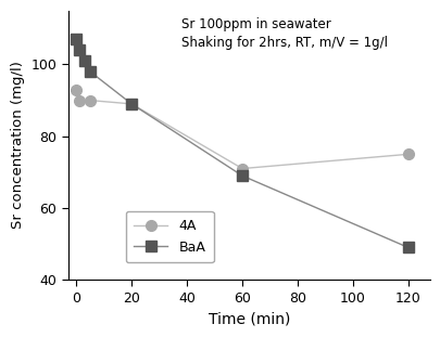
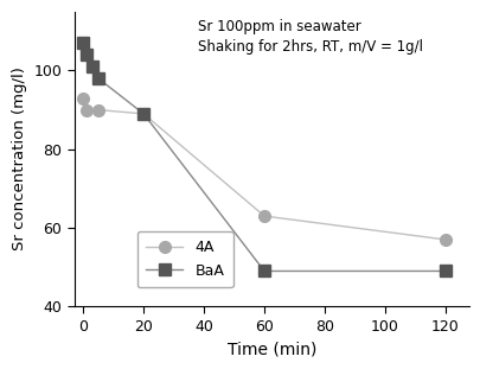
4A/60: 71 -> 63
BaA/60: 69 -> 49
4A/120: 75 -> 57
